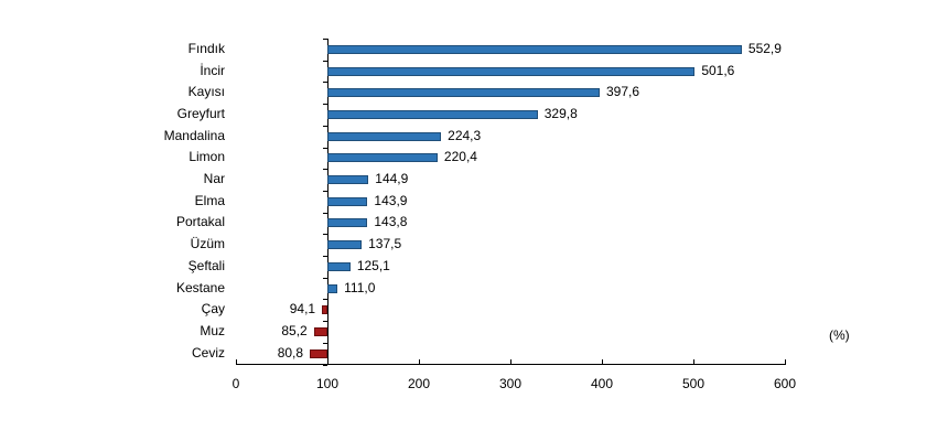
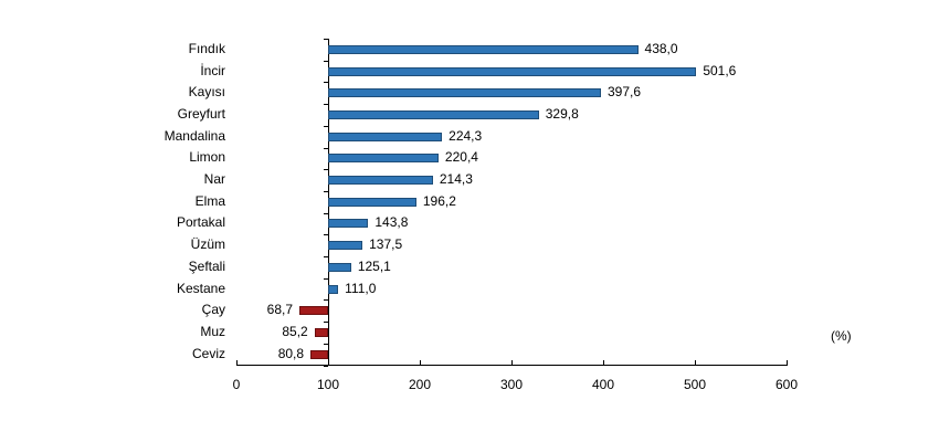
Fındık: 552,9 -> 438,0
Nar: 144,9 -> 214,3
Elma: 143,9 -> 196,2
Çay: 94,1 -> 68,7
